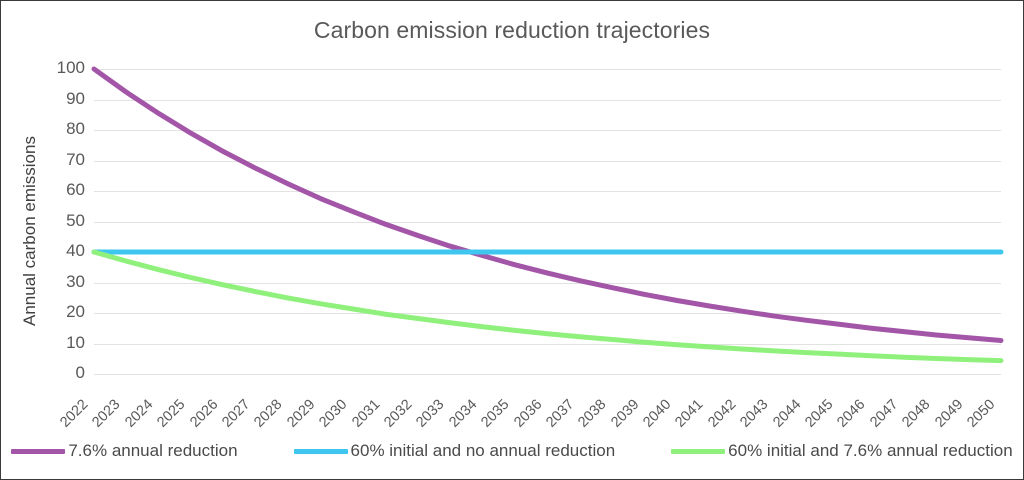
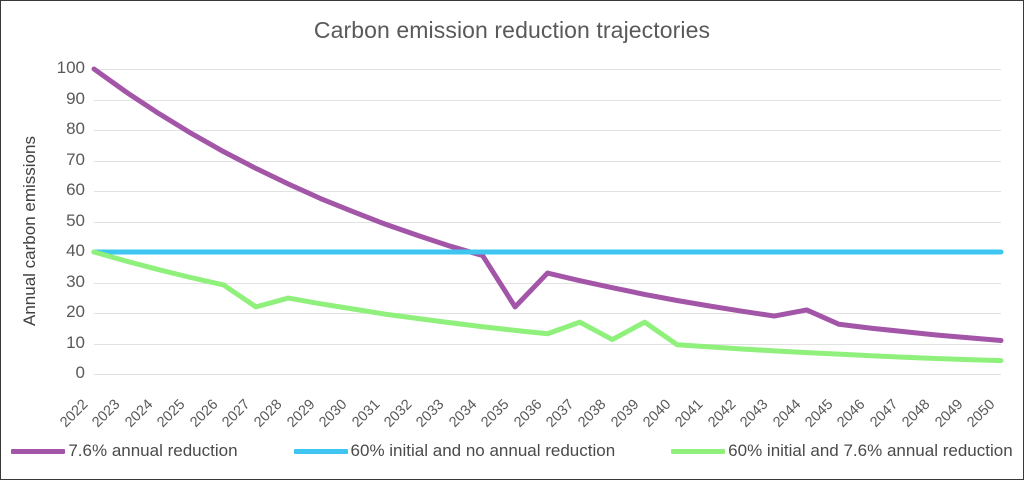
60% initial and 7.6% annual reduction/2027: 27 -> 22
7.6% annual reduction/2035: 36 -> 22
60% initial and 7.6% annual reduction/2037: 12 -> 17
60% initial and 7.6% annual reduction/2039: 10 -> 17
7.6% annual reduction/2044: 18 -> 21
